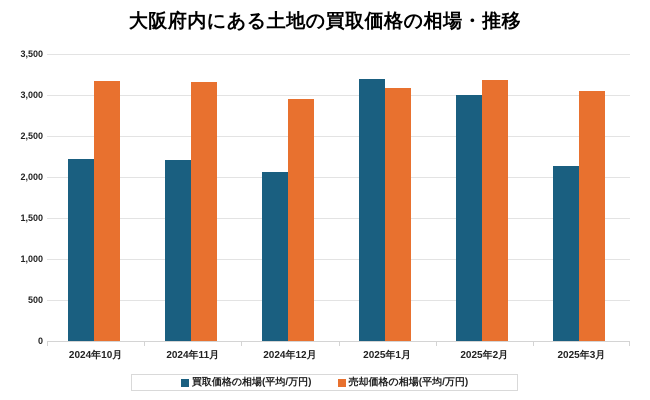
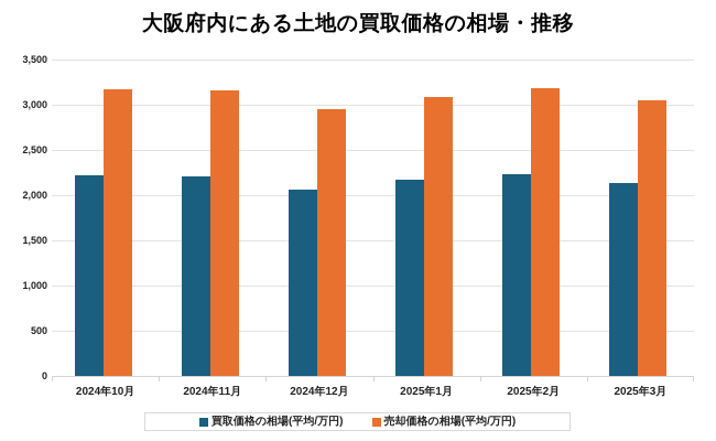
買取価格の相場(平均/万円)/2025年1月: 3200 -> 2200
買取価格の相場(平均/万円)/2025年2月: 3000 -> 2200
